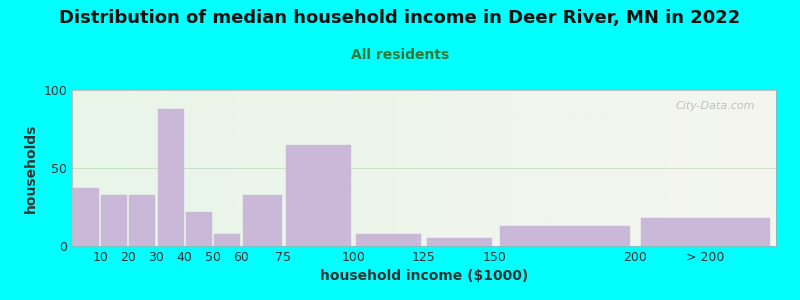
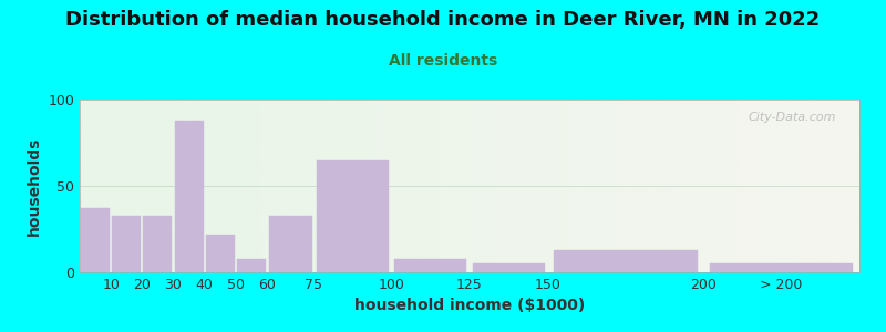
> 200: 18 -> 5
